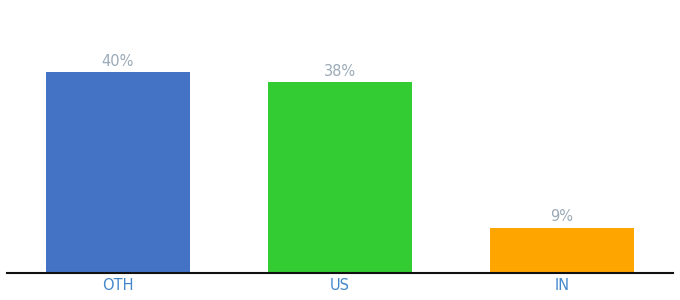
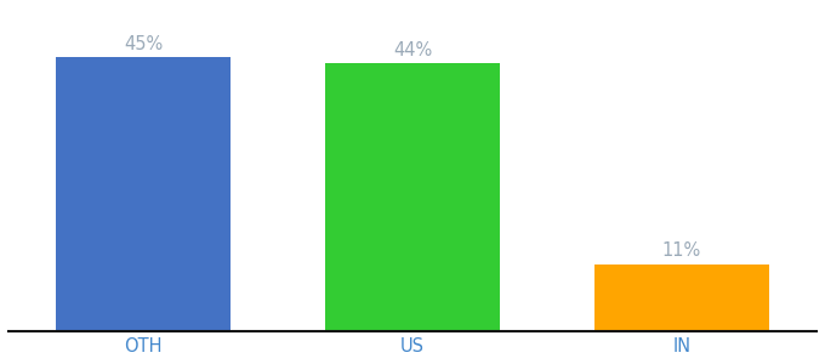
OTH: 40% -> 45%
US: 38% -> 44%
IN: 9% -> 11%
